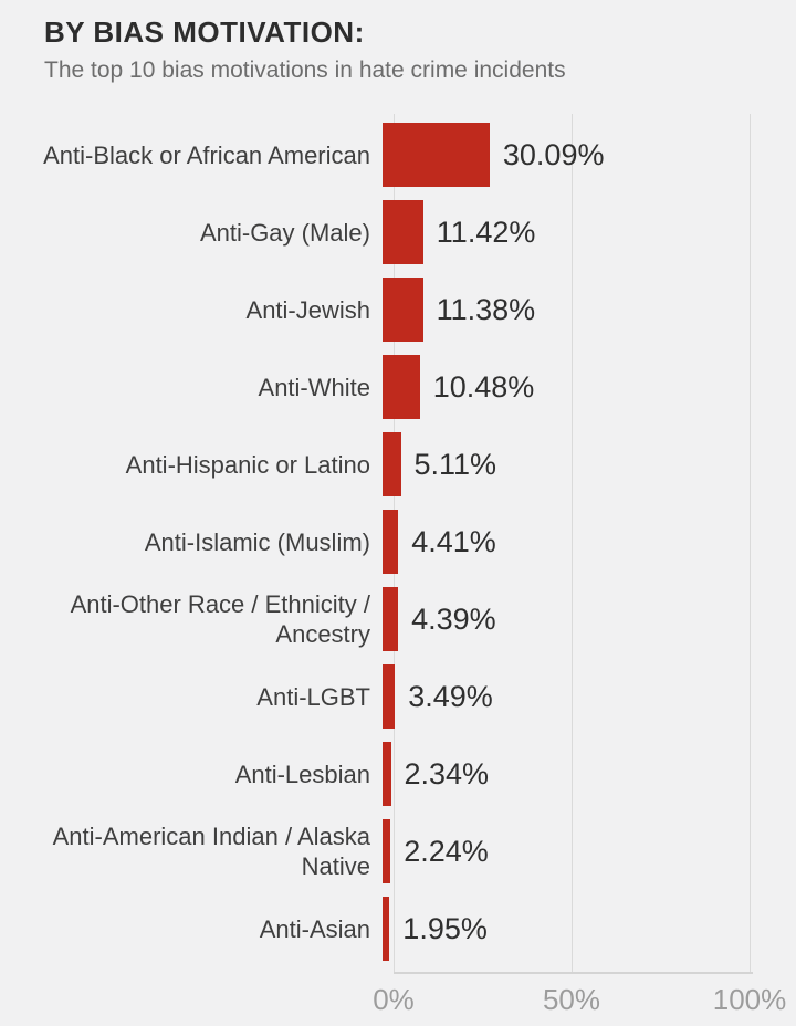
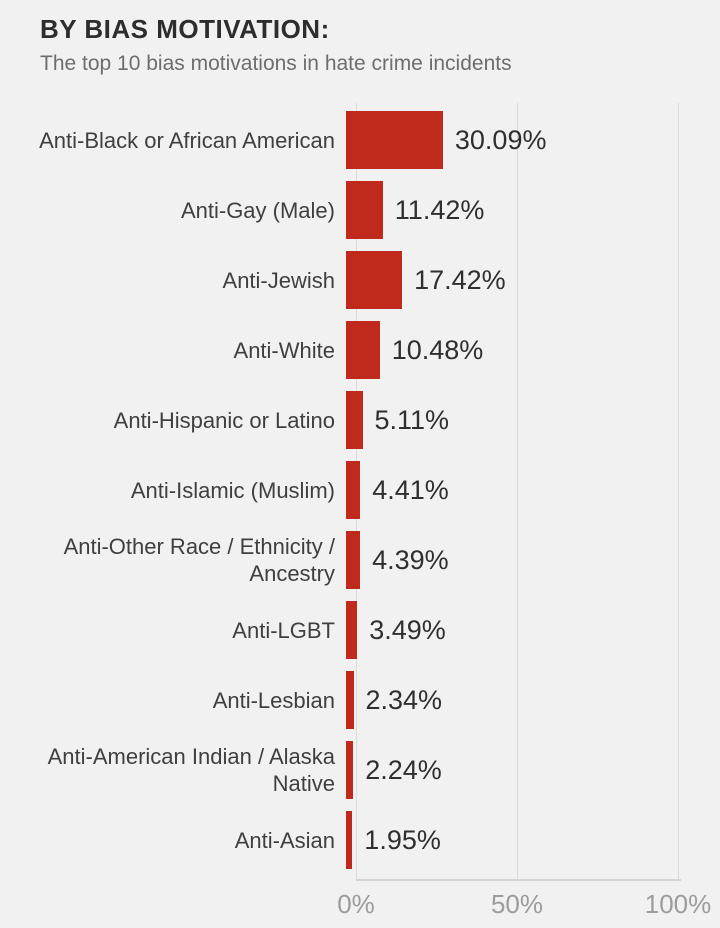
Anti-Jewish: 11.38% -> 17.42%
